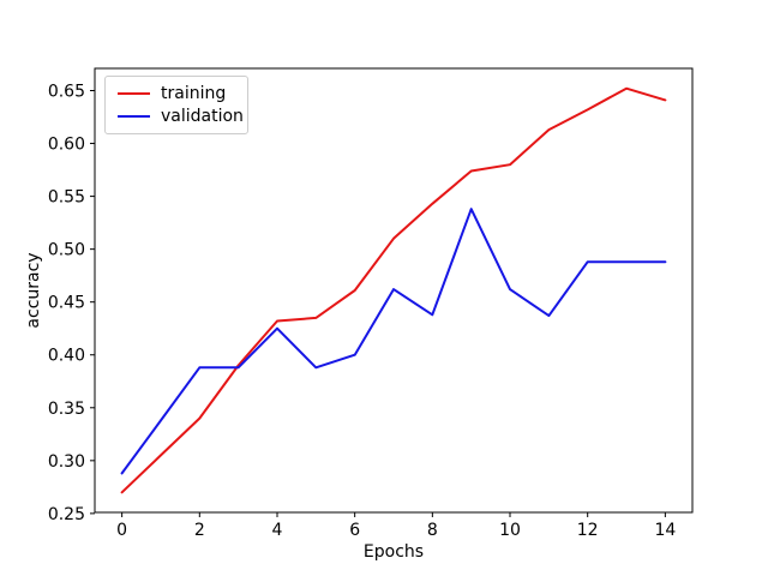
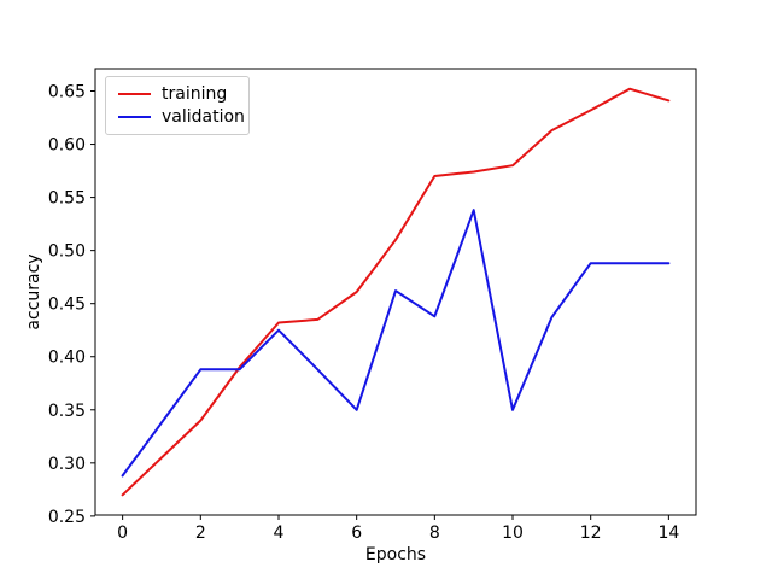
validation/6: 0.40 -> 0.35
training/8: 0.54 -> 0.57
validation/10: 0.46 -> 0.35
